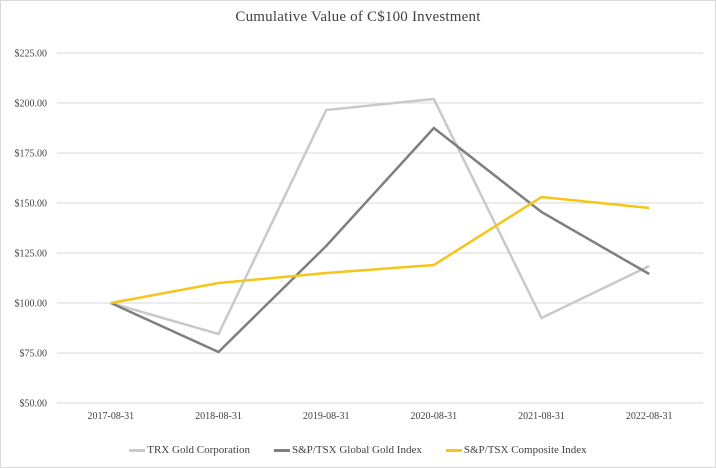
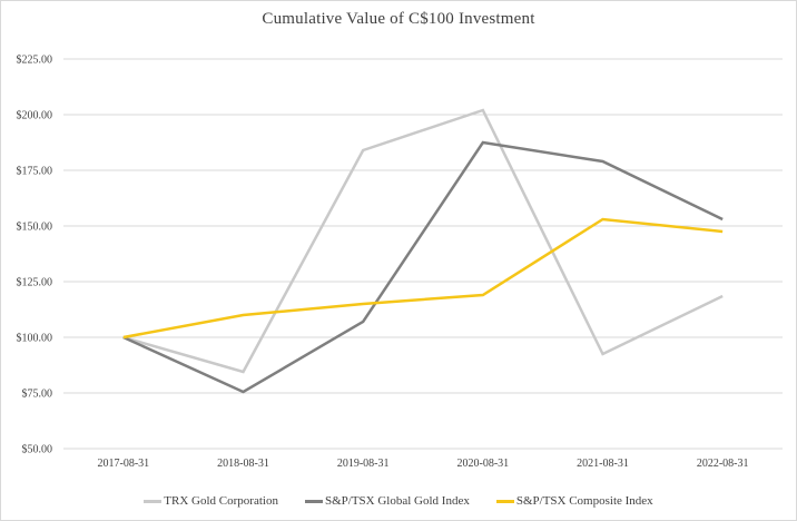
TRX Gold Corporation/2019-08-31: $196 -> $184
S&P/TSX Global Gold Index/2019-08-31: $128 -> $107
S&P/TSX Global Gold Index/2021-08-31: $146 -> $179
S&P/TSX Global Gold Index/2022-08-31: $114 -> $153
